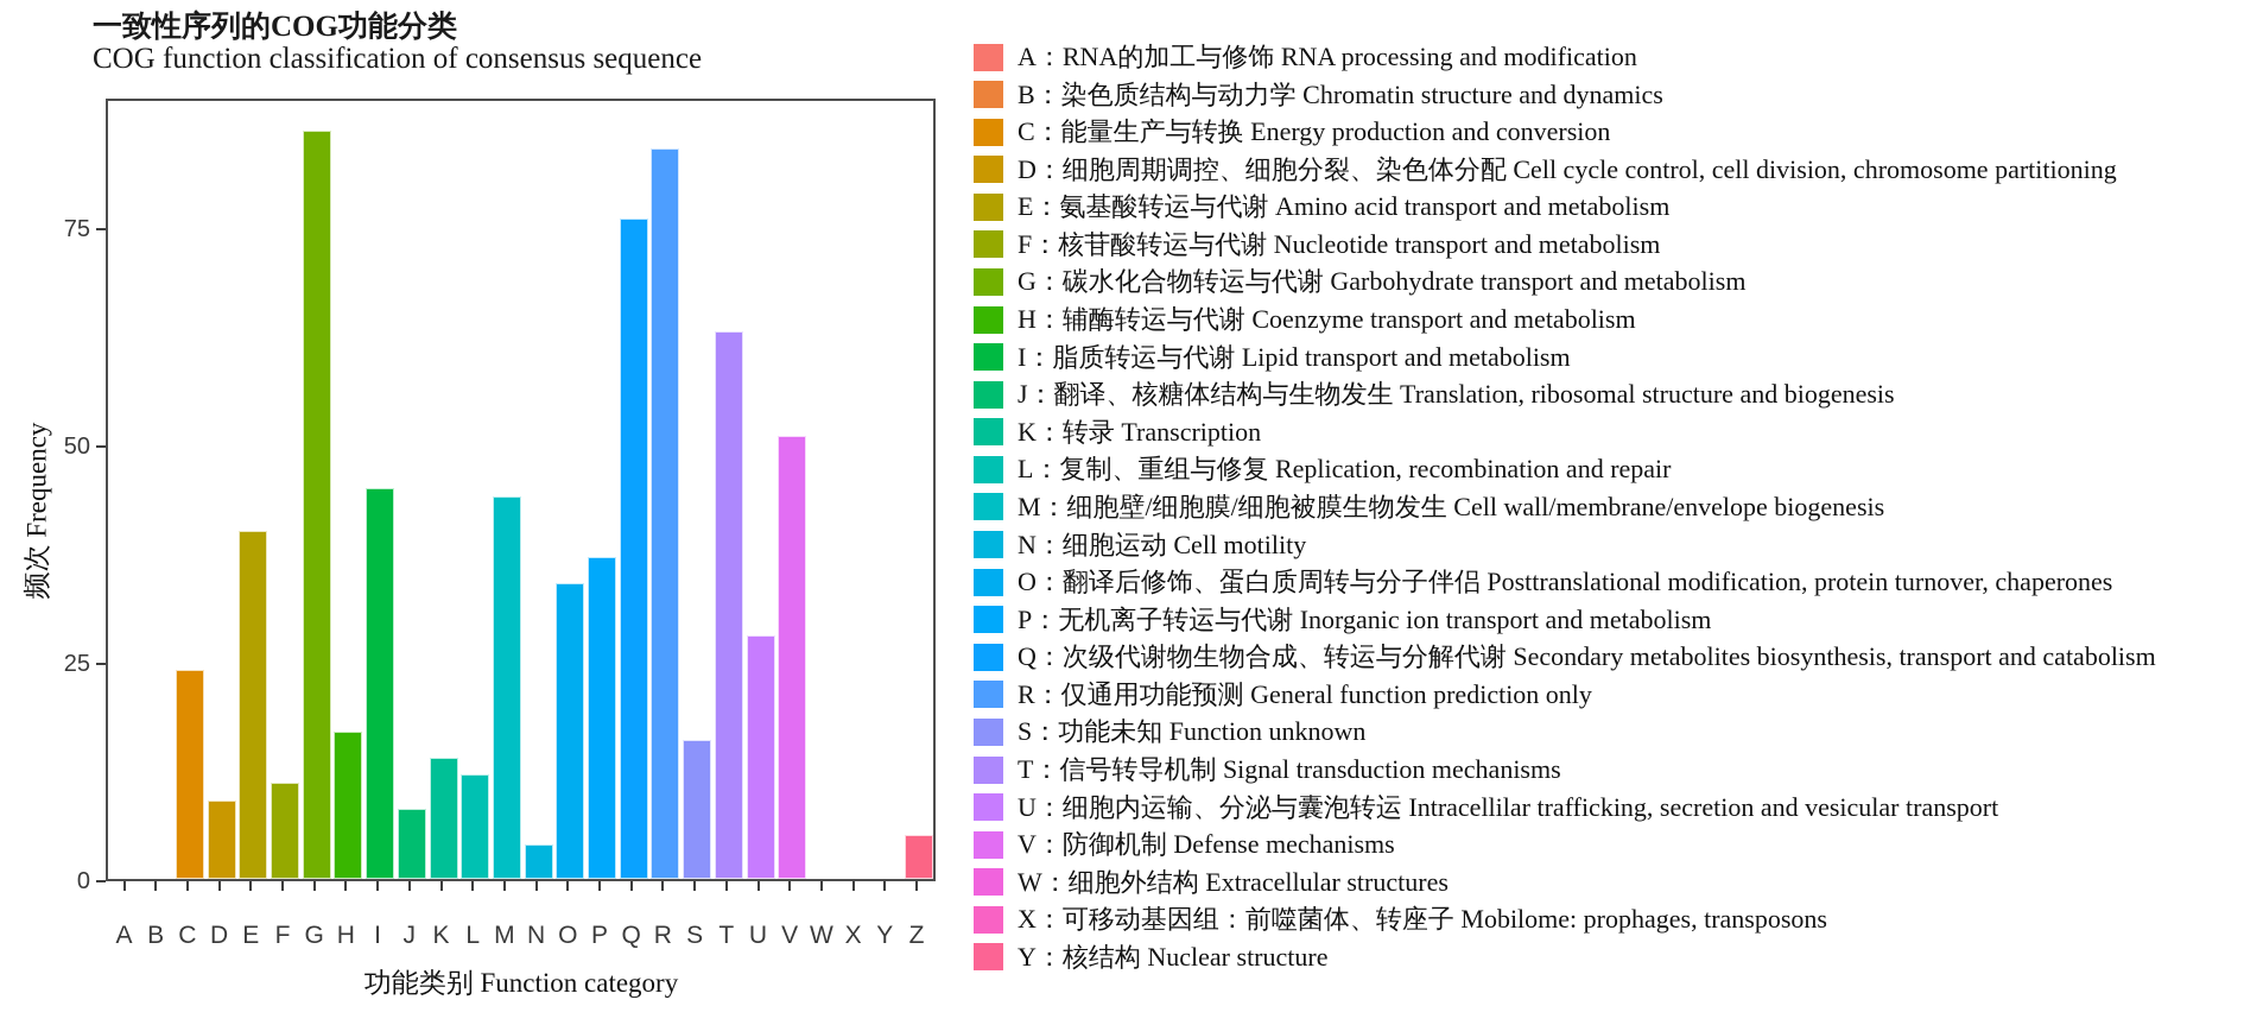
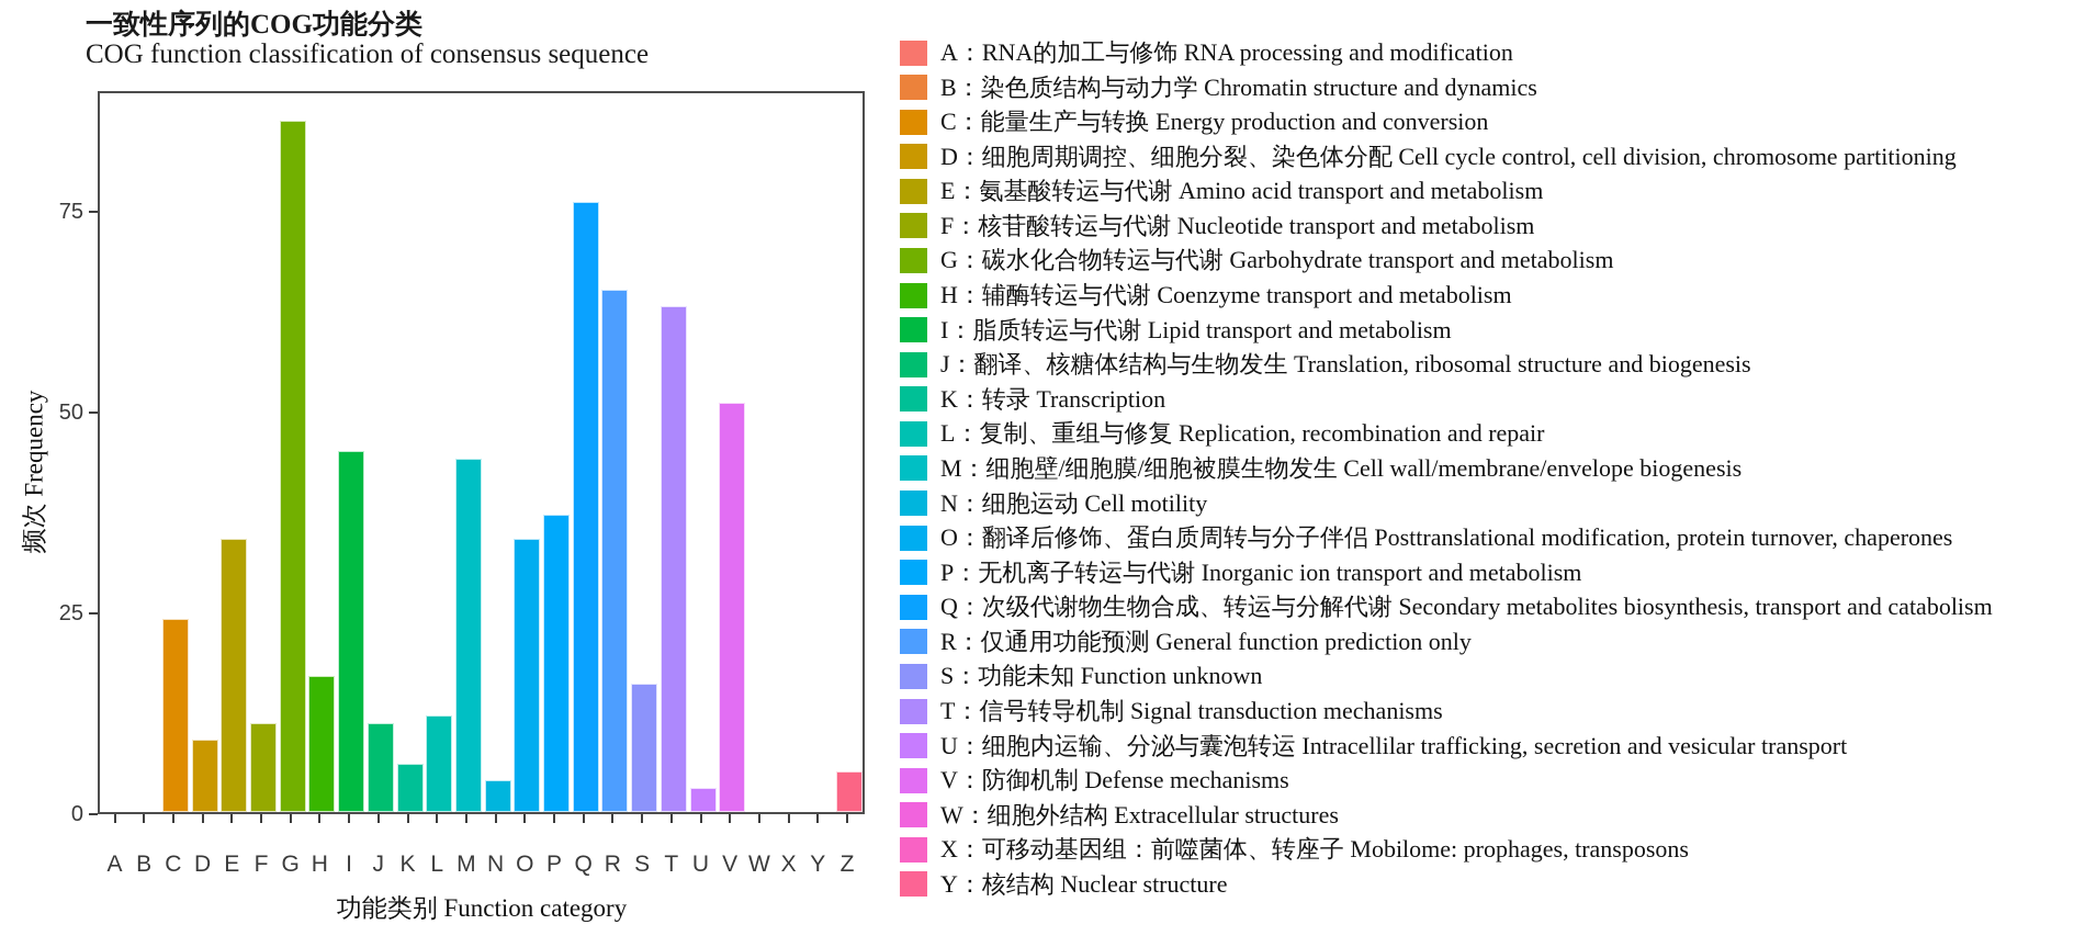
E: 40 -> 34
J: 8 -> 11
K: 14 -> 6
R: 84 -> 65
U: 28 -> 3
